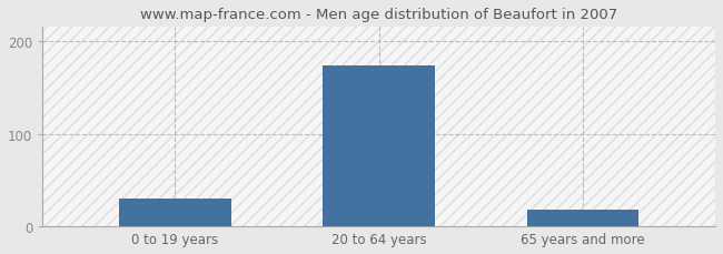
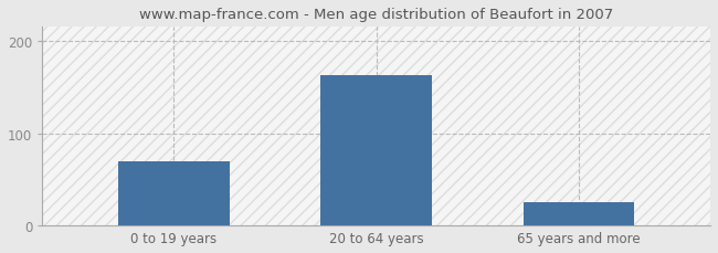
0 to 19 years: 30 -> 70
20 to 64 years: 174 -> 163
65 years and more: 18 -> 25
